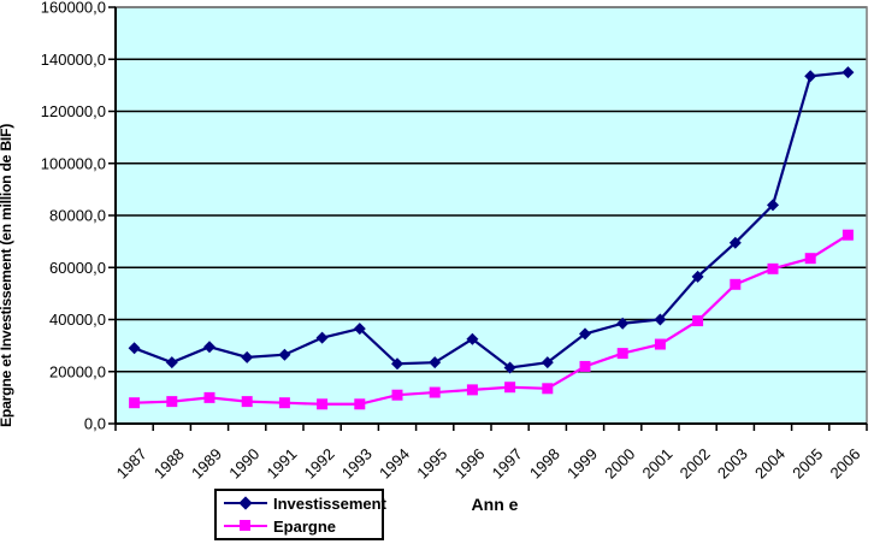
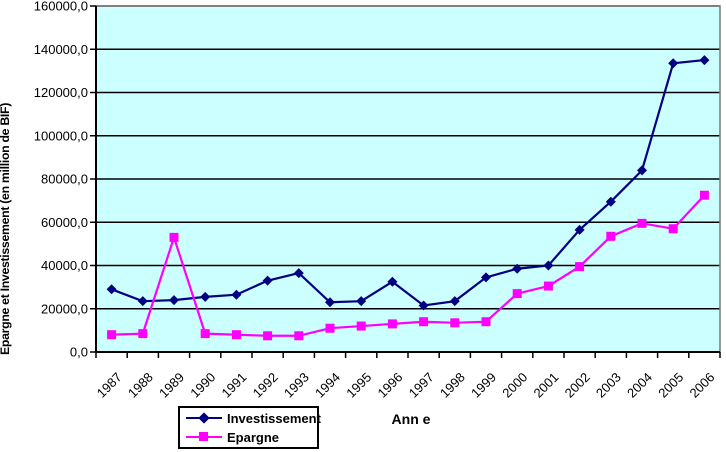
Investissement/1989: 30000 -> 24000
Epargne/1989: 10000 -> 53000
Epargne/1999: 22000 -> 14000
Epargne/2005: 64000 -> 57000
